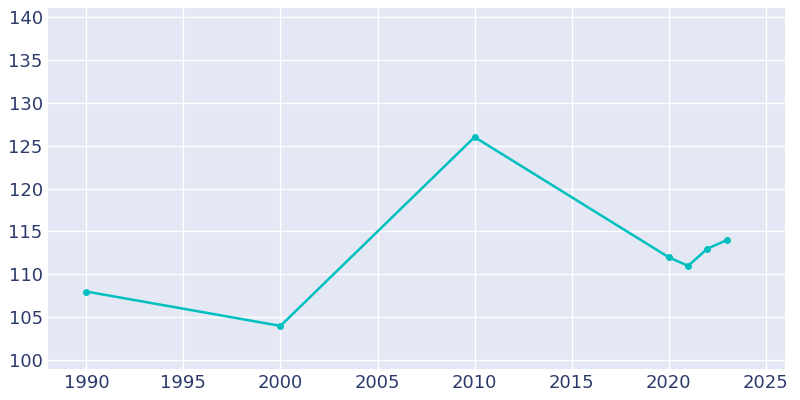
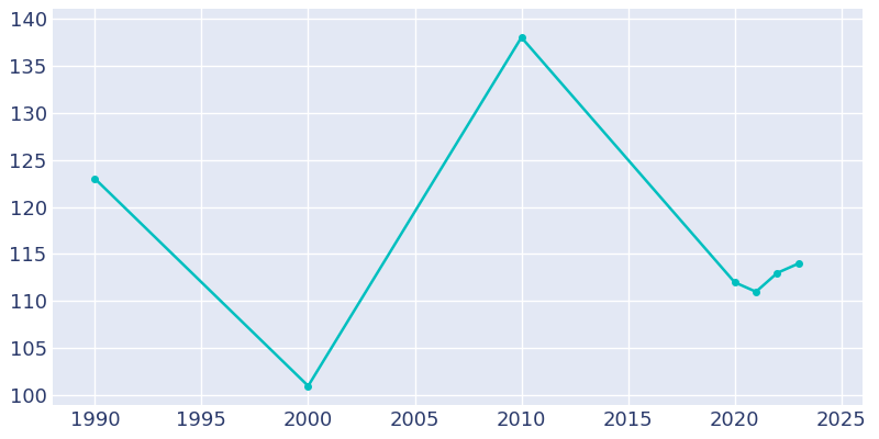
1990: 108 -> 123
2000: 104 -> 101
2010: 126 -> 138
